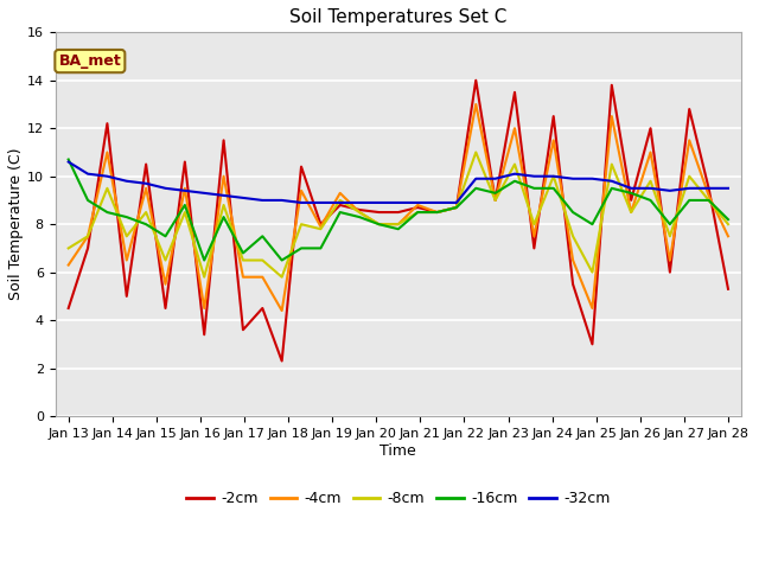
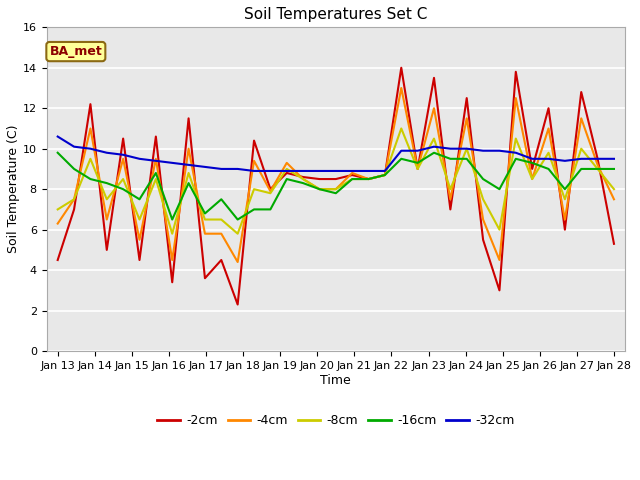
-16cm/Jan 13: 10.7 -> 9.8
-16cm/Jan 28: 8.2 -> 9.0
